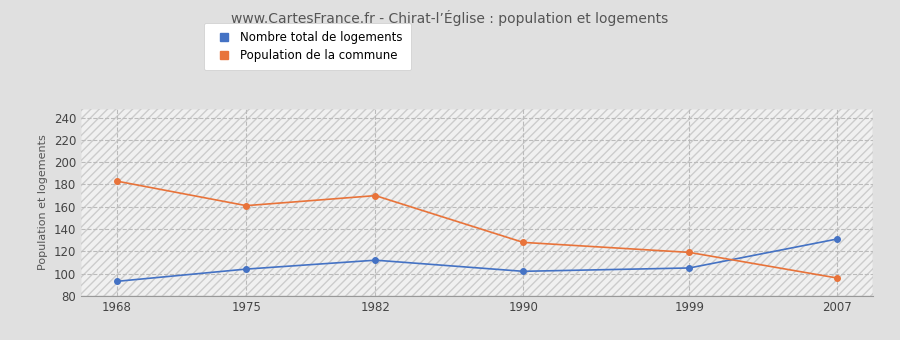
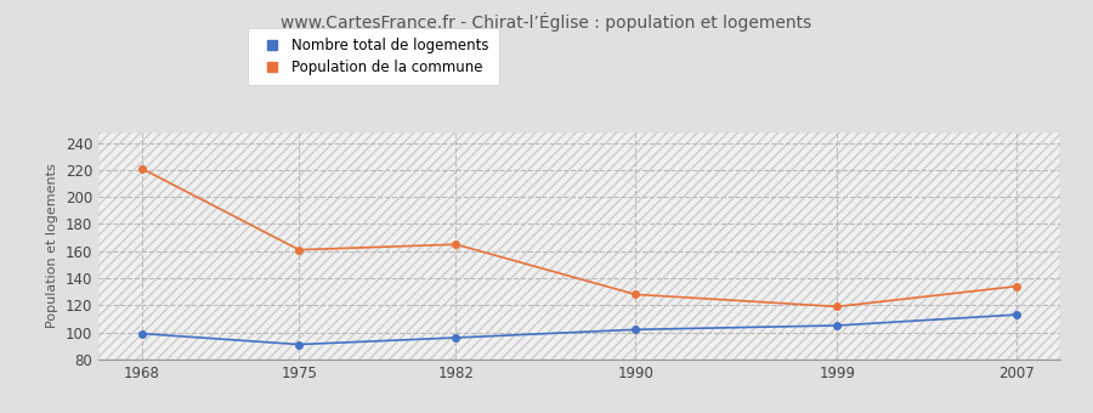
Nombre total de logements/1968: 93 -> 99
Population de la commune/1968: 183 -> 221
Nombre total de logements/1975: 104 -> 91
Nombre total de logements/1982: 112 -> 96
Population de la commune/1982: 170 -> 165
Nombre total de logements/2007: 131 -> 113
Population de la commune/2007: 96 -> 134
